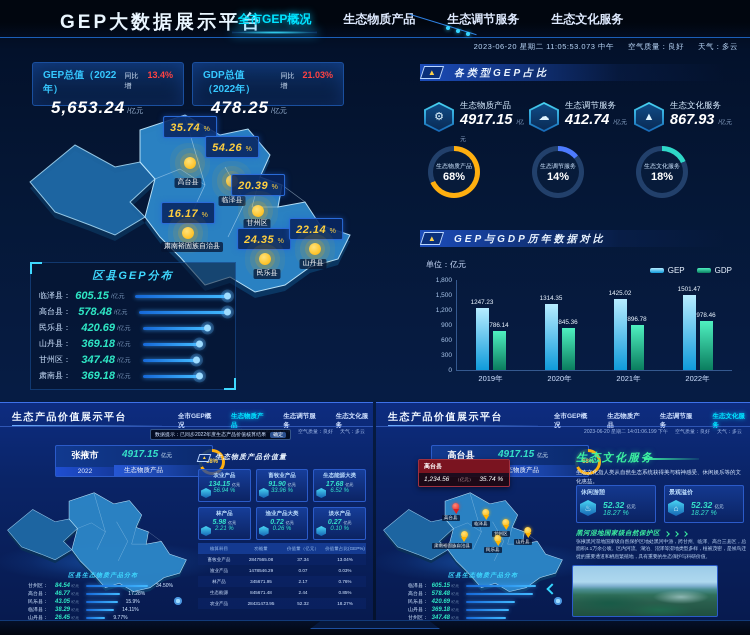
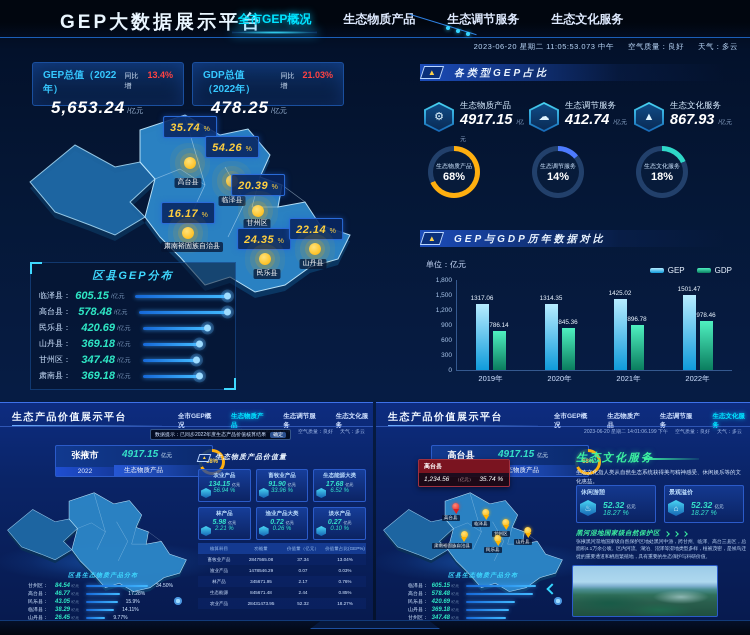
GEP/2019年: 1247.23 -> 1317.06
